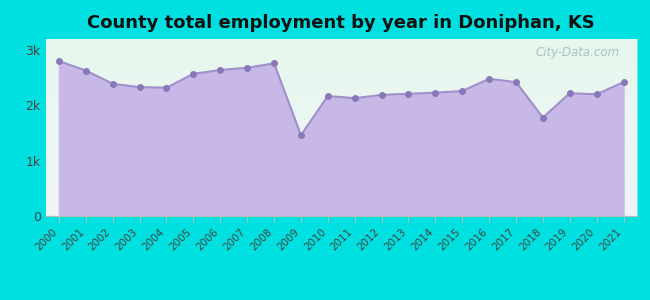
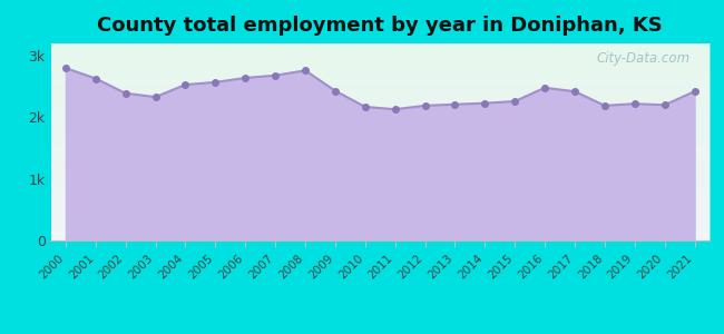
2004: 2.32k -> 2.53k
2009: 1.46k -> 2.43k
2018: 1.78k -> 2.19k
